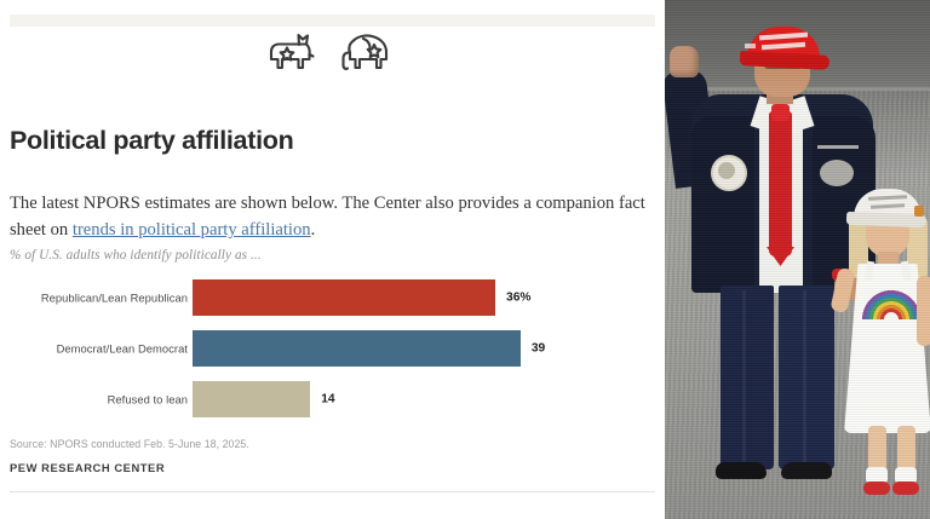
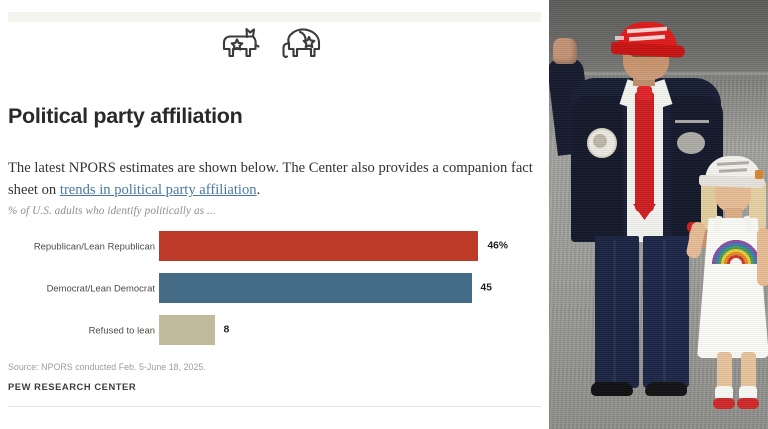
Republican/Lean Republican: 36% -> 46%
Democrat/Lean Democrat: 39 -> 45
Refused to lean: 14 -> 8
